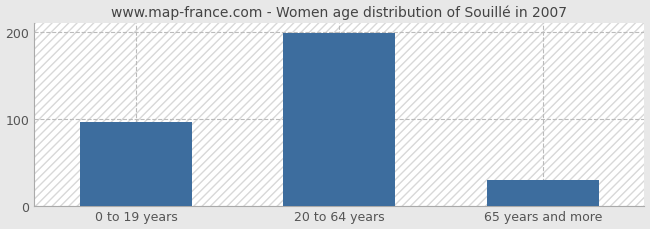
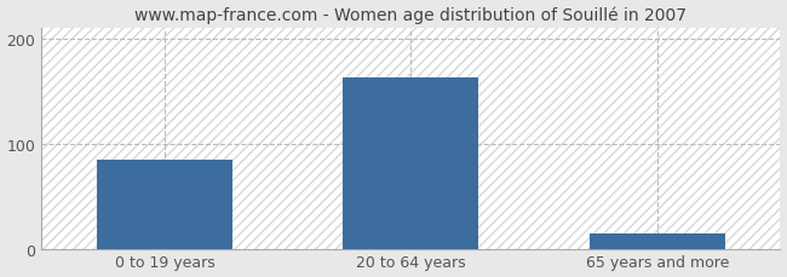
0 to 19 years: 96 -> 85
20 to 64 years: 198 -> 163
65 years and more: 30 -> 14
